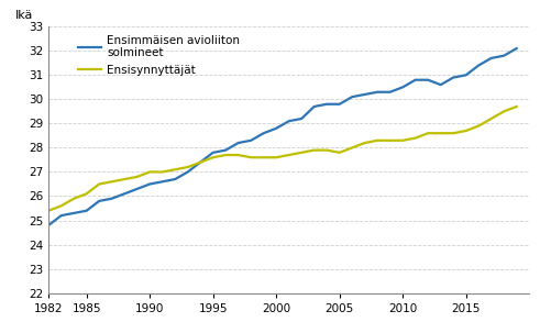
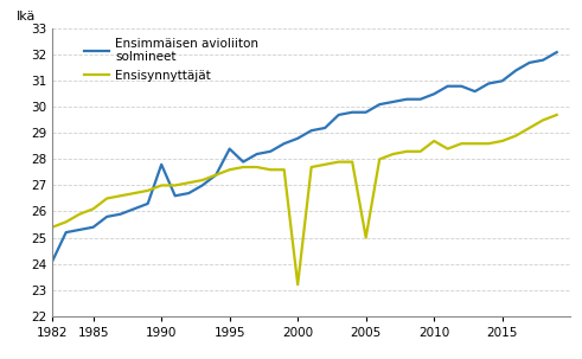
Ensimmäisen avioliiton solmineet/1982: 24.8 -> 24.1
Ensimmäisen avioliiton solmineet/1990: 26.5 -> 27.8
Ensimmäisen avioliiton solmineet/1995: 27.8 -> 28.4
Ensisynnyttäjät/2000: 27.6 -> 23.2
Ensisynnyttäjät/2005: 27.8 -> 25.0
Ensisynnyttäjät/2010: 28.3 -> 28.7
